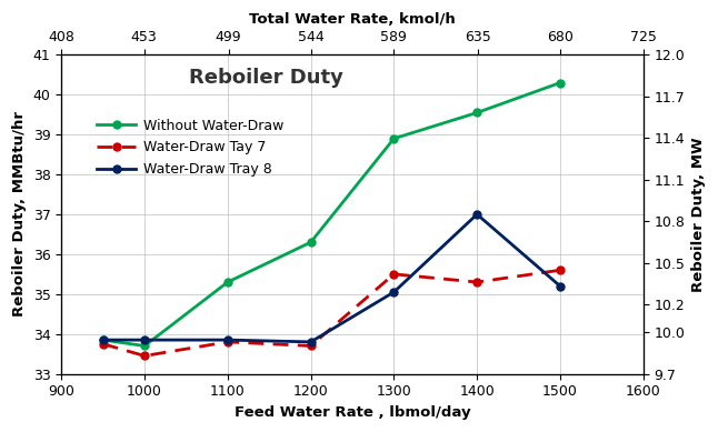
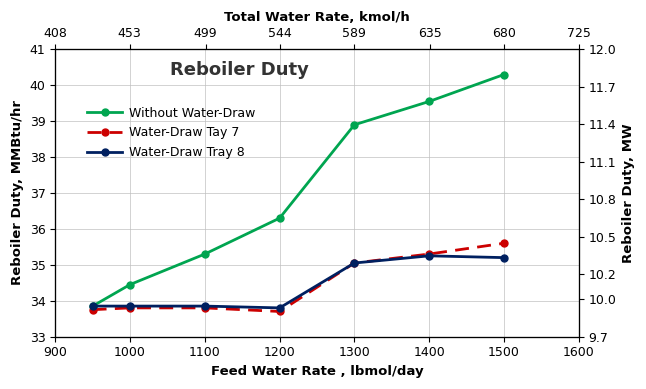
Without Water-Draw/1000: 33.70 -> 34.45
Water-Draw Tay 7/1000: 33.45 -> 33.80
Water-Draw Tay 7/1300: 35.50 -> 35.05
Water-Draw Tray 8/1400: 37.00 -> 35.25
